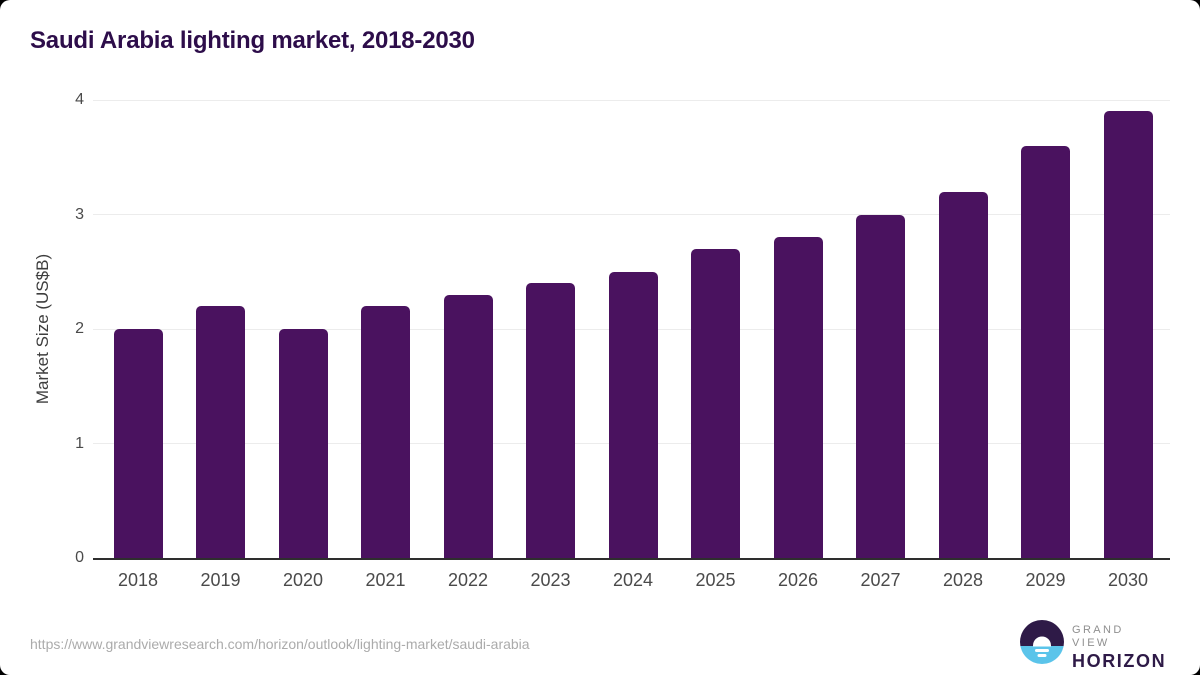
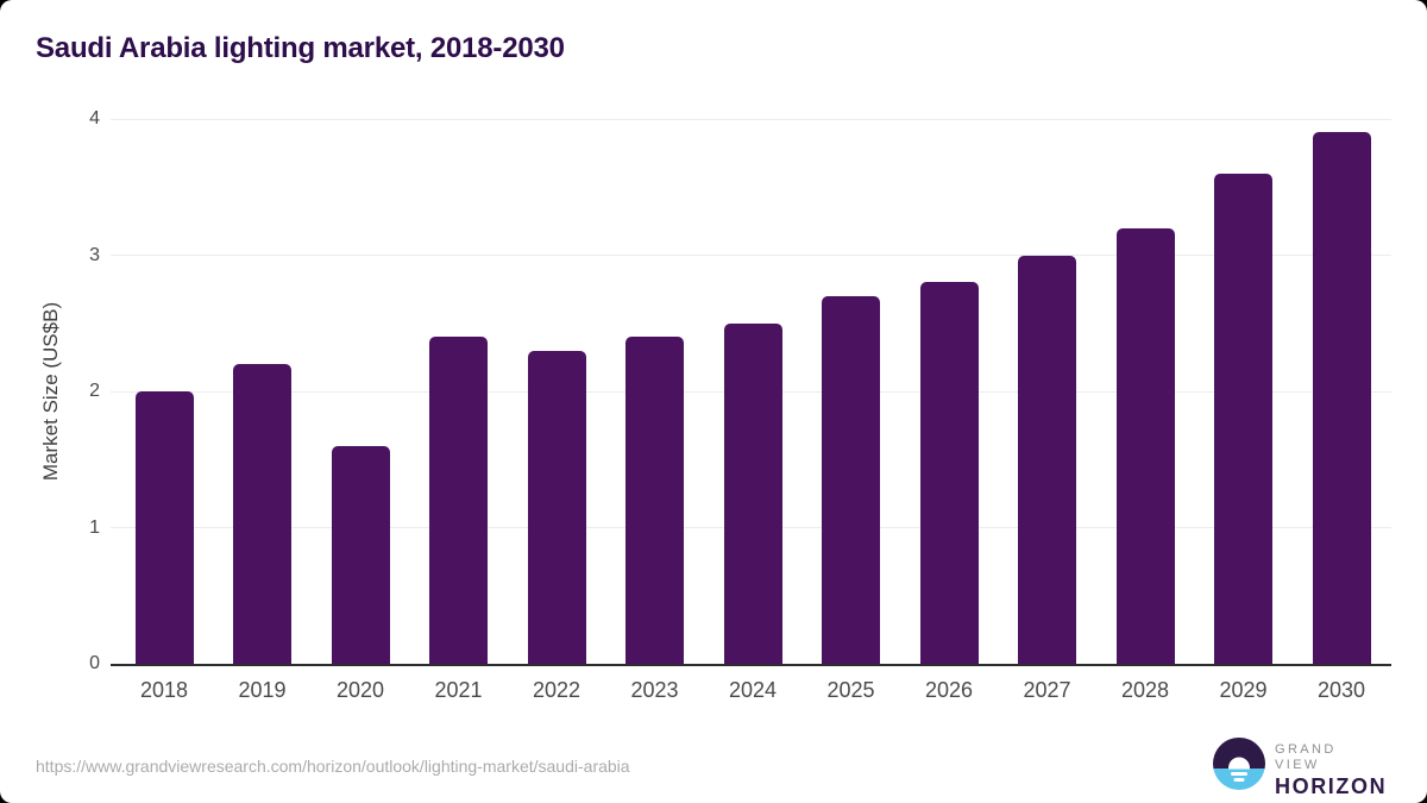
2020: 2.0 -> 1.6
2021: 2.2 -> 2.4
